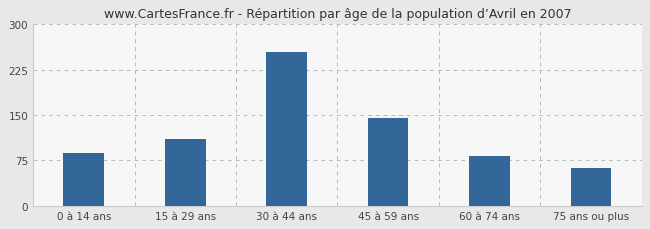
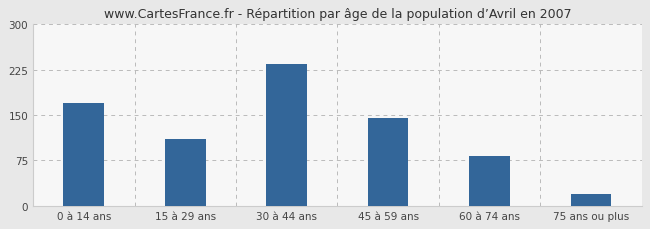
0 à 14 ans: 88 -> 170
30 à 44 ans: 254 -> 235
75 ans ou plus: 62 -> 20
